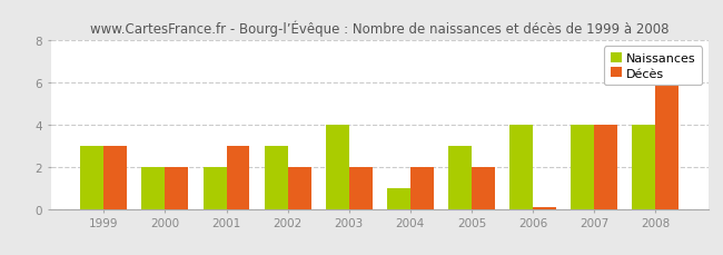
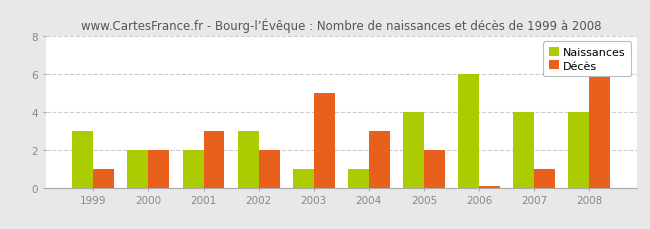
Décès/1999: 3.0 -> 1.0
Naissances/2003: 4 -> 1
Décès/2003: 2.0 -> 5.0
Décès/2004: 2.0 -> 3.0
Naissances/2005: 3 -> 4
Naissances/2006: 4 -> 6
Décès/2007: 4.0 -> 1.0
